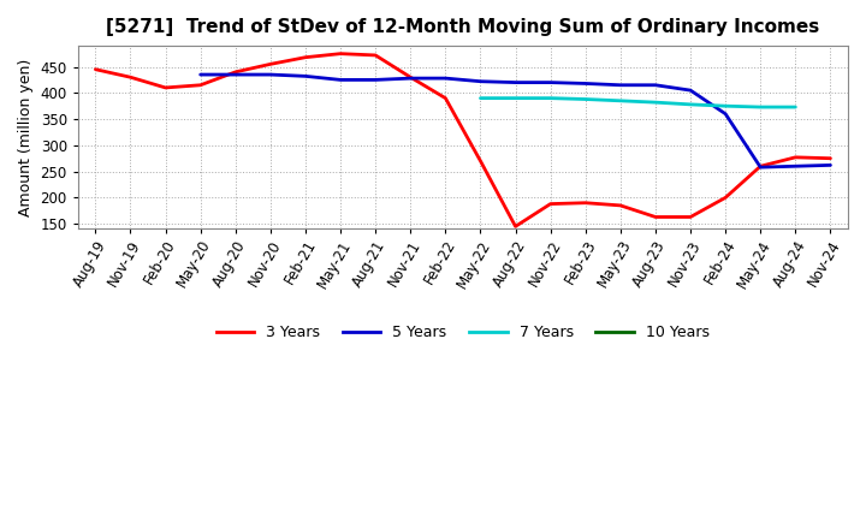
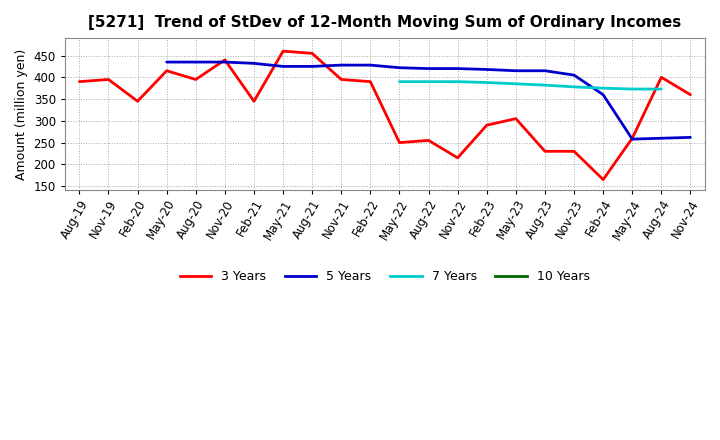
3 Years/Aug-19: 445 -> 390
3 Years/Nov-19: 430 -> 395
3 Years/Feb-20: 410 -> 345
3 Years/Aug-20: 440 -> 395
3 Years/Nov-20: 455 -> 440
3 Years/Feb-21: 468 -> 345
3 Years/May-21: 475 -> 460
3 Years/Aug-21: 472 -> 455
3 Years/Nov-21: 430 -> 395
3 Years/May-22: 270 -> 250
3 Years/Aug-22: 145 -> 255
3 Years/Nov-22: 188 -> 215
3 Years/Feb-23: 190 -> 290
3 Years/May-23: 185 -> 305
3 Years/Aug-23: 163 -> 230
3 Years/Nov-23: 163 -> 230
3 Years/Feb-24: 200 -> 165
3 Years/Aug-24: 277 -> 400
3 Years/Nov-24: 275 -> 360
